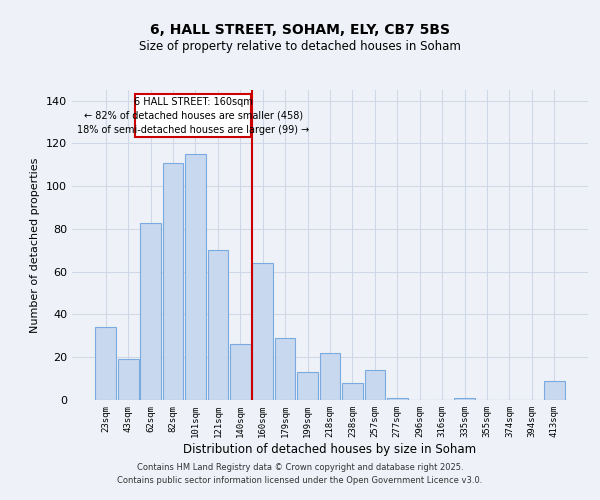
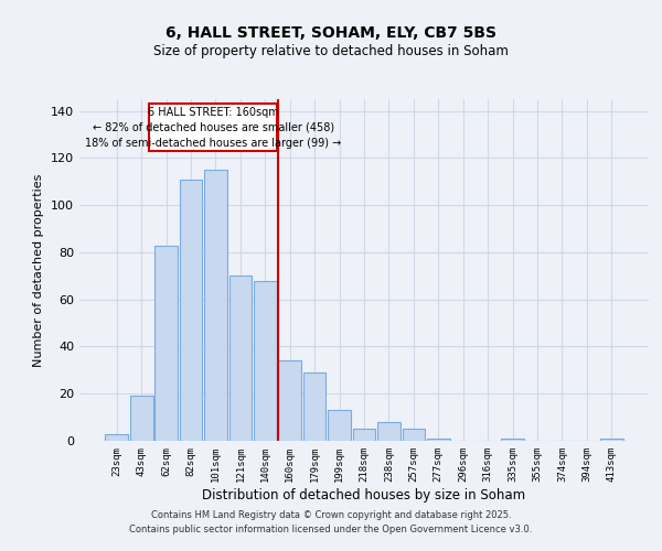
23sqm: 34 -> 3
140sqm: 26 -> 68
160sqm: 64 -> 34
218sqm: 22 -> 5
257sqm: 14 -> 5
413sqm: 9 -> 1
